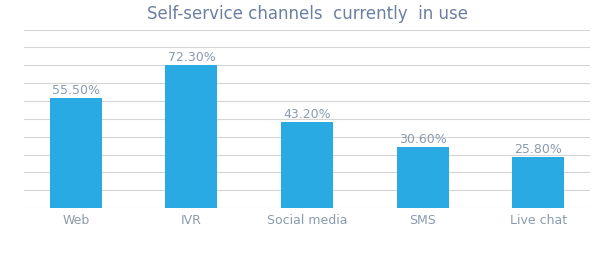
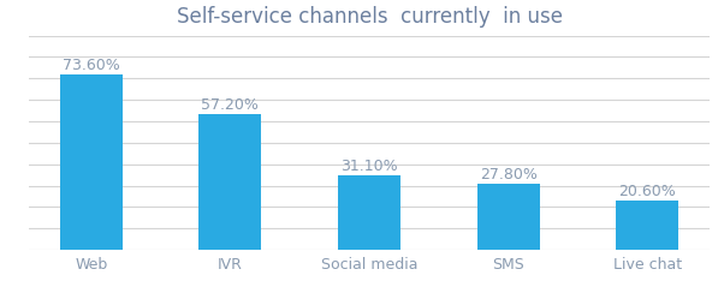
Web: 55.50% -> 73.60%
IVR: 72.30% -> 57.20%
Social media: 43.20% -> 31.10%
SMS: 30.60% -> 27.80%
Live chat: 25.80% -> 20.60%
